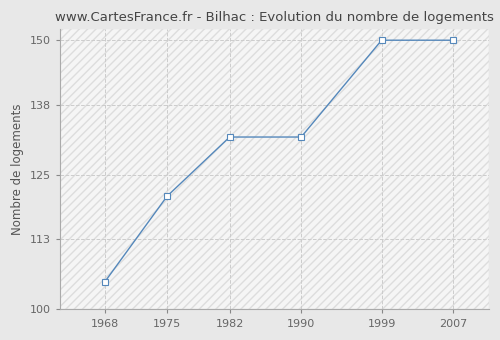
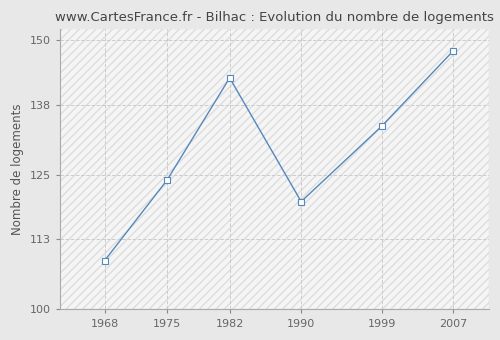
1968: 105 -> 109
1975: 121 -> 124
1982: 132 -> 143
1990: 132 -> 120
1999: 150 -> 134
2007: 150 -> 148
